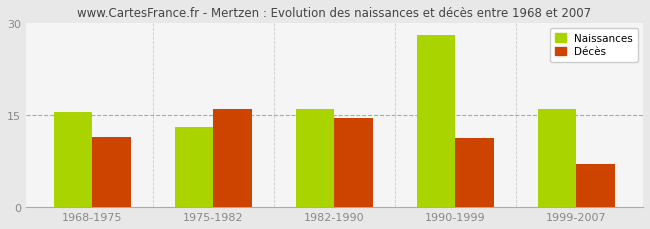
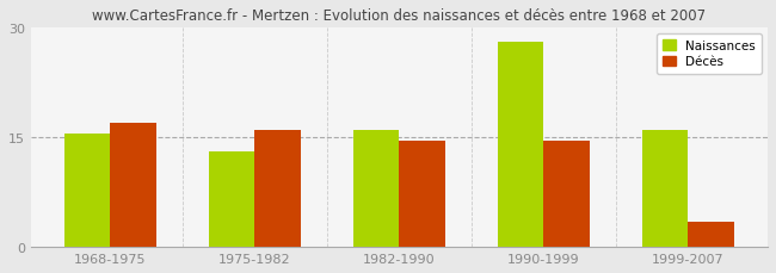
Décès/1968-1975: 11.4 -> 17.0
Décès/1990-1999: 11.2 -> 14.5
Décès/1999-2007: 7.0 -> 3.5
